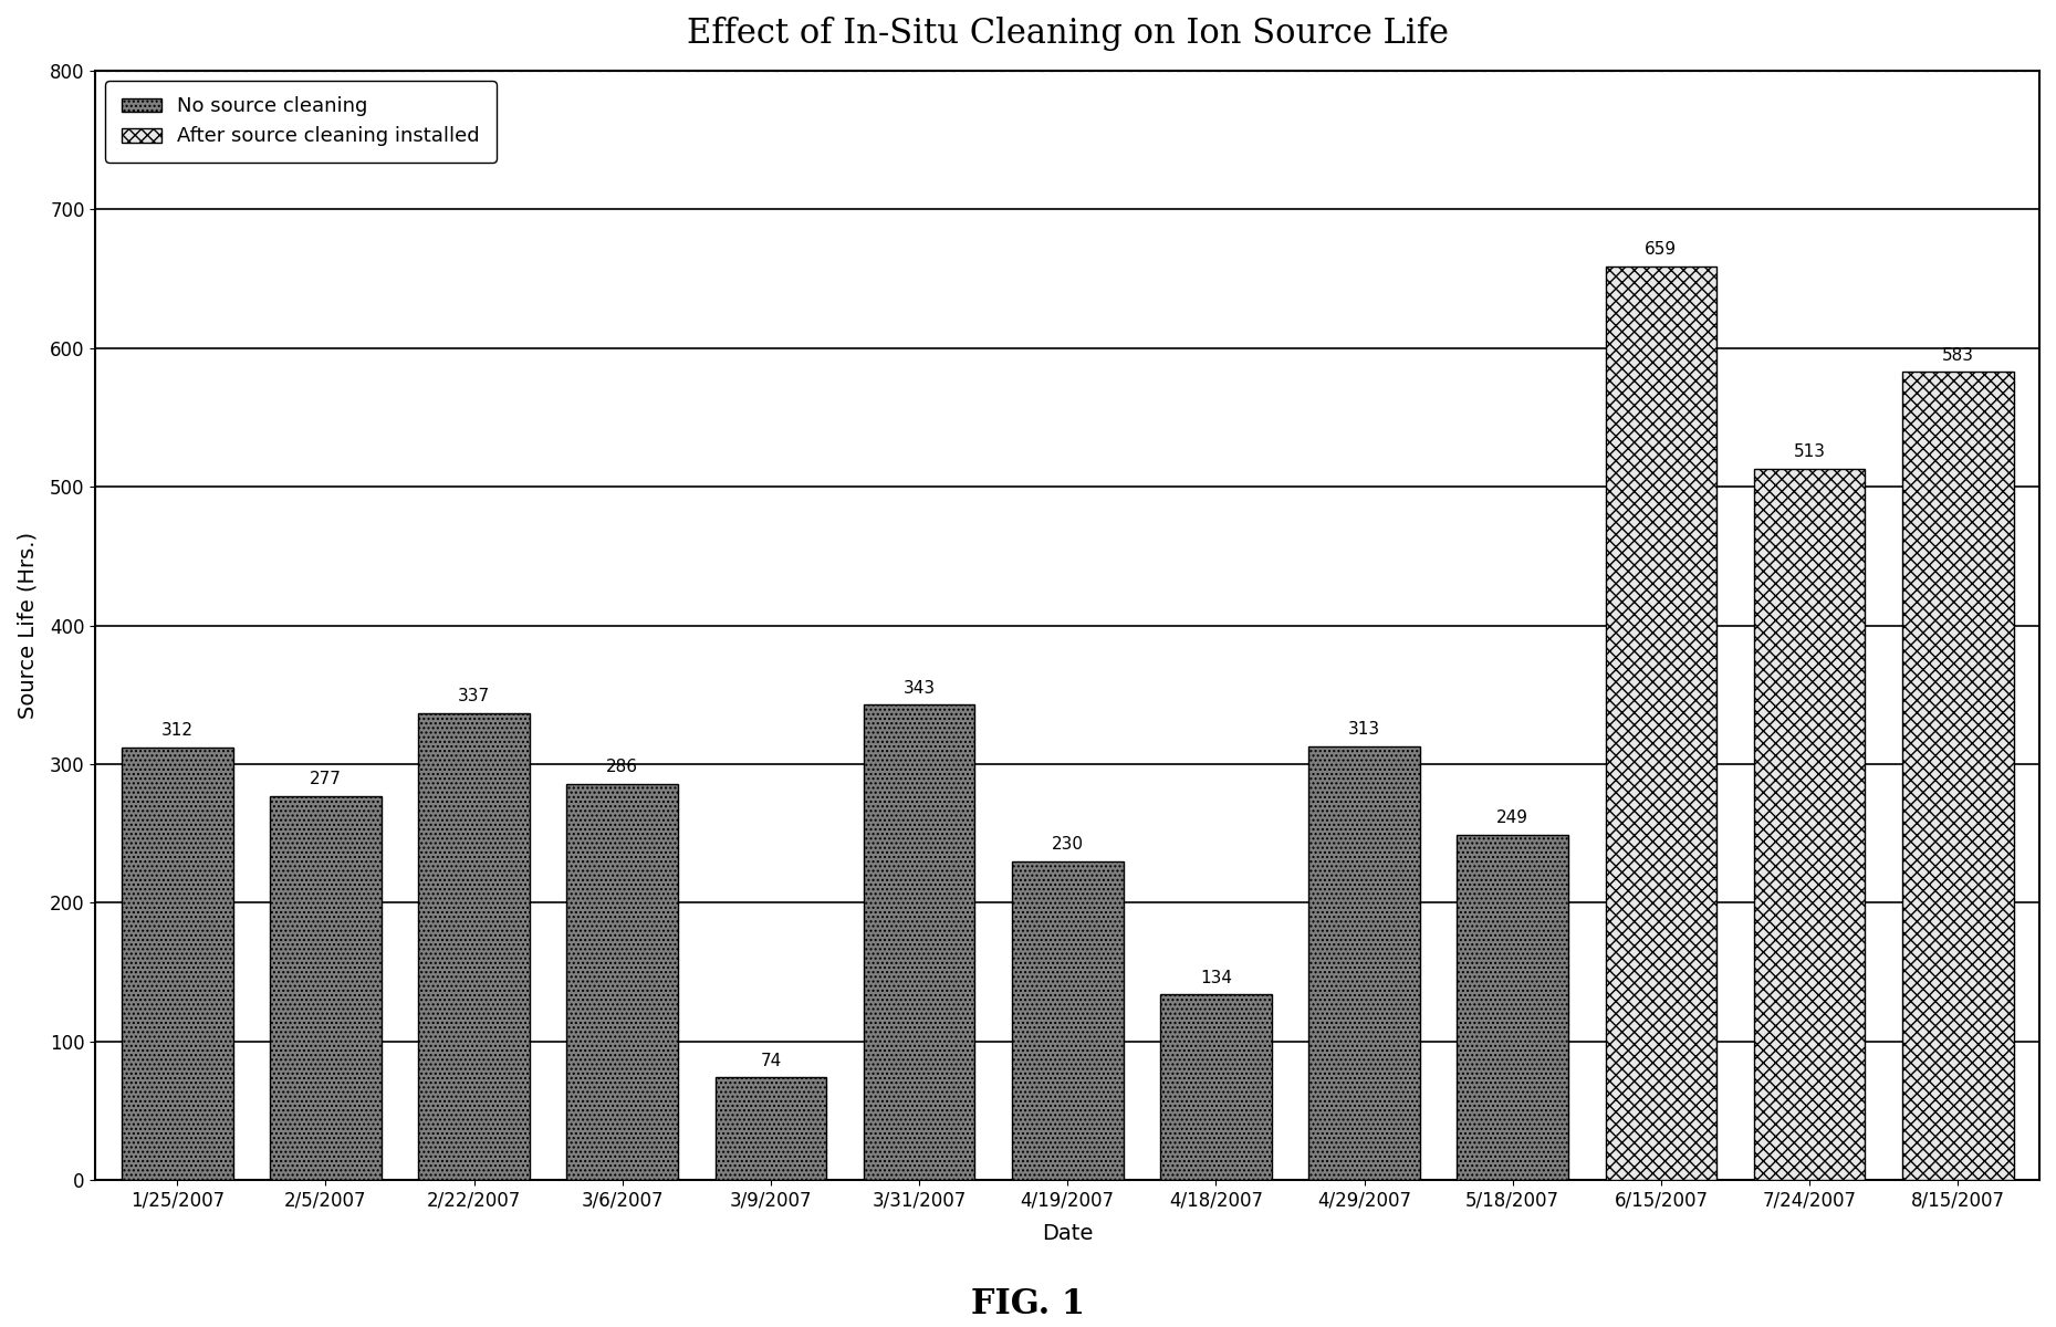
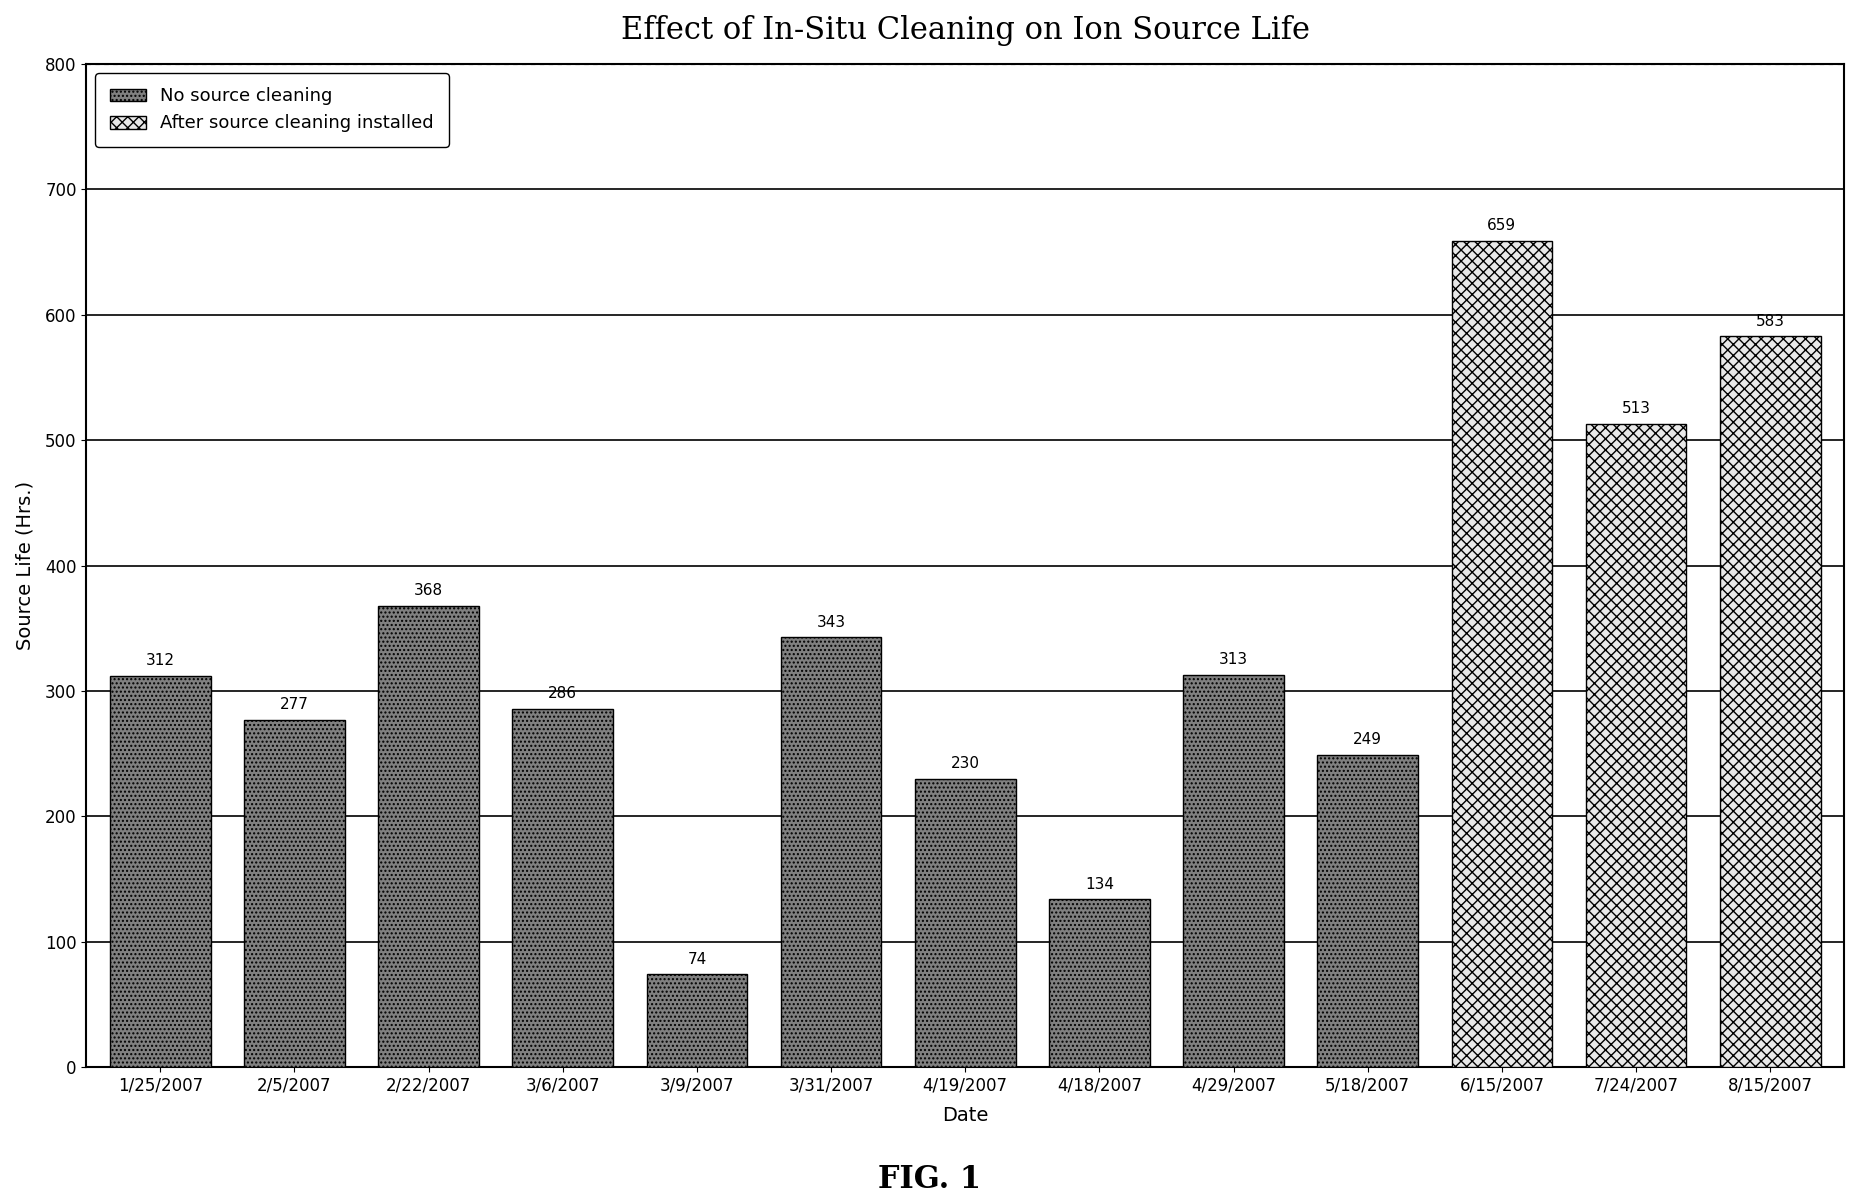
2/22/2007: 337 -> 368
